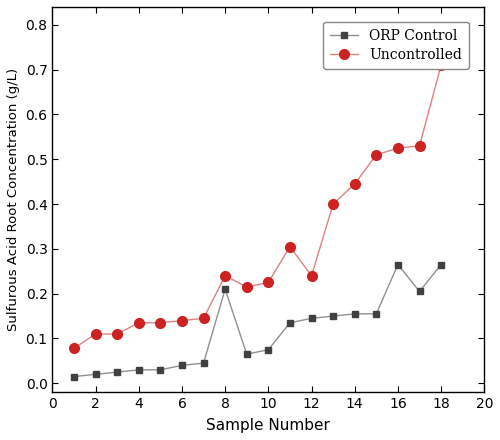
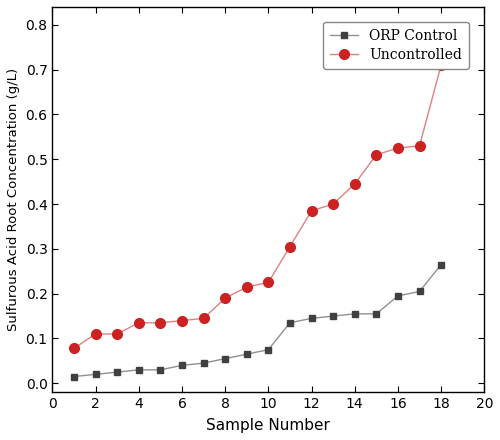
ORP Control/8: 0.210 -> 0.055
Uncontrolled/8: 0.240 -> 0.190
Uncontrolled/12: 0.240 -> 0.385
ORP Control/16: 0.265 -> 0.195
